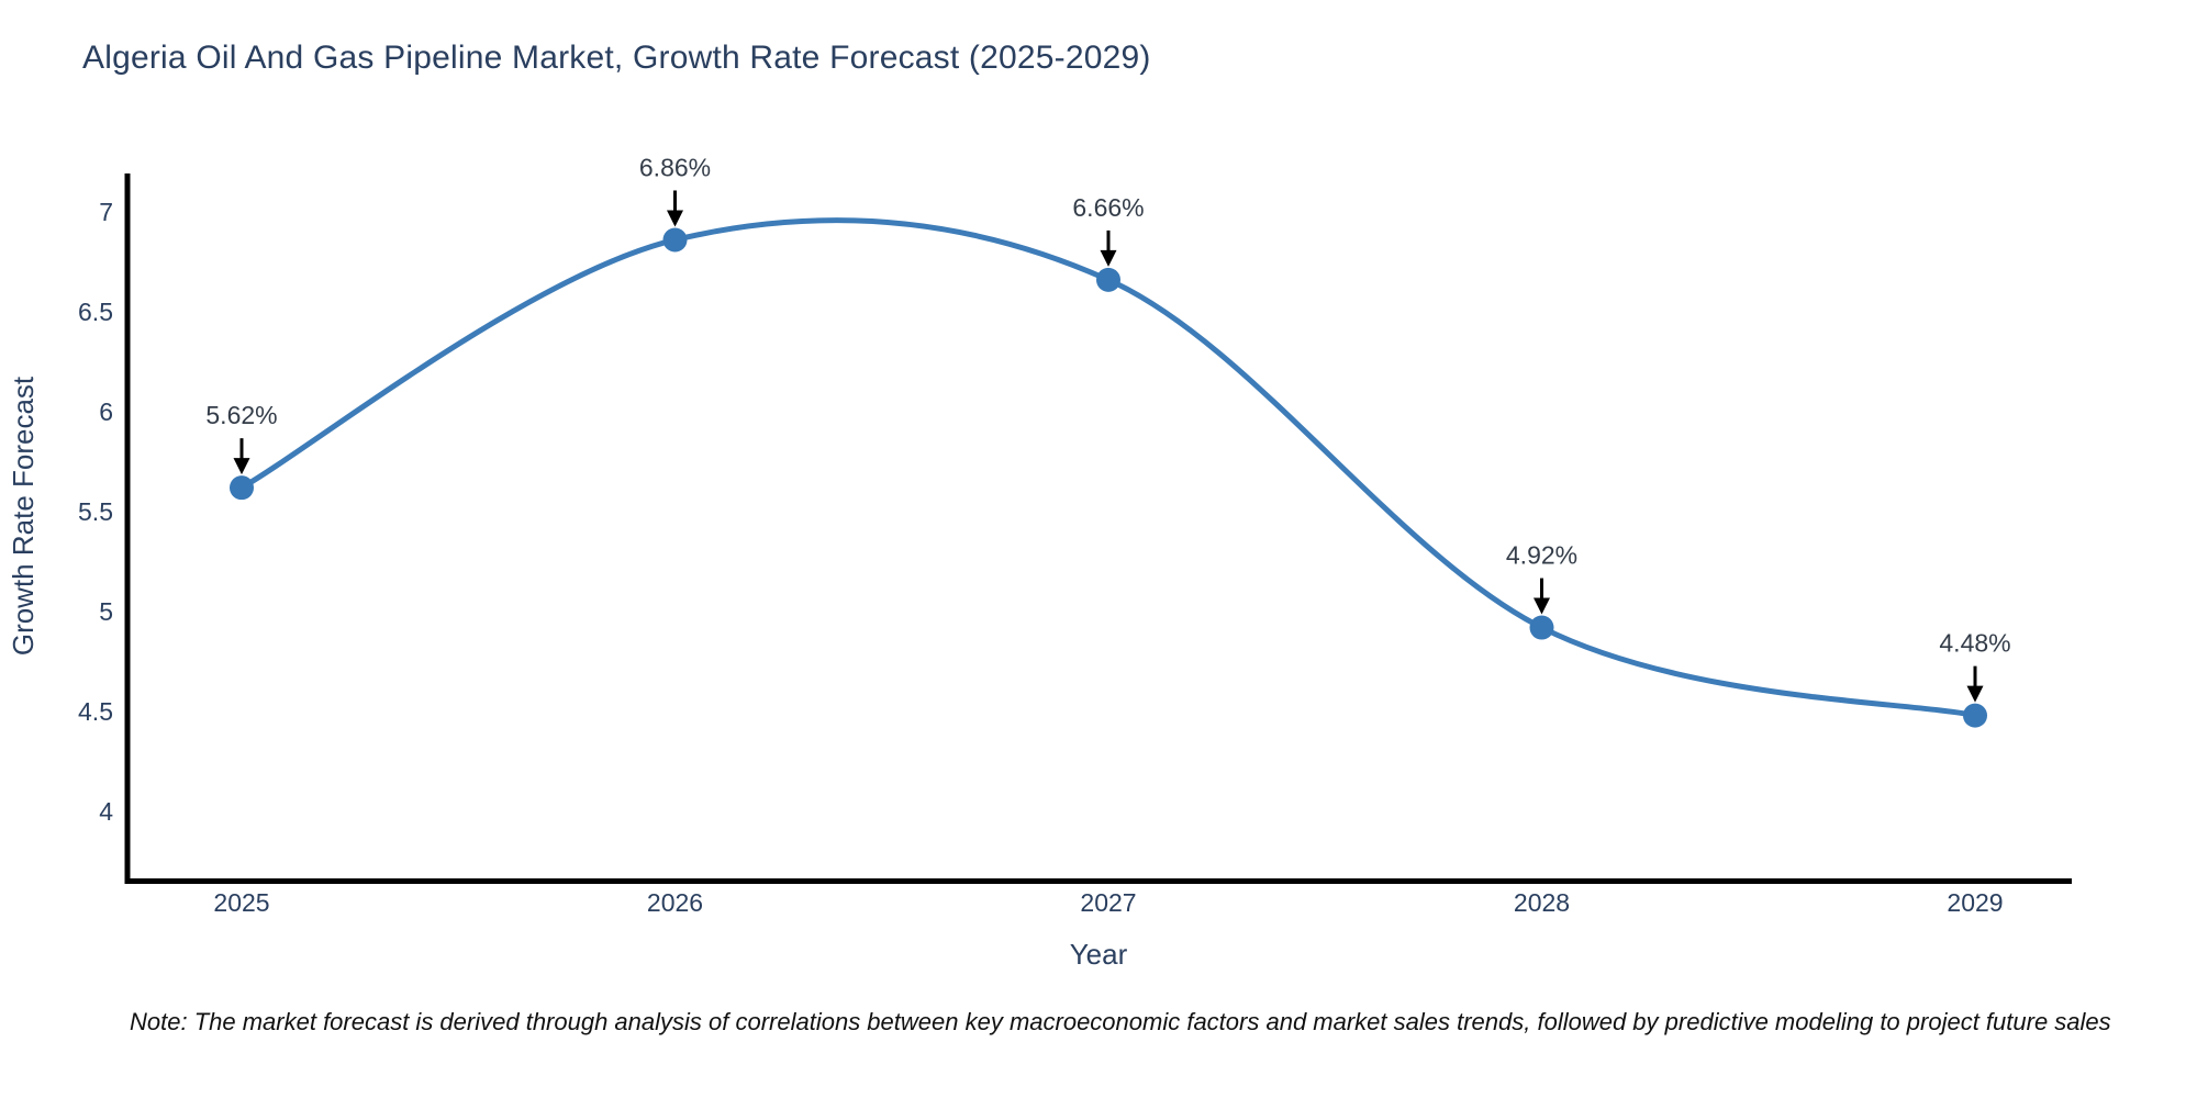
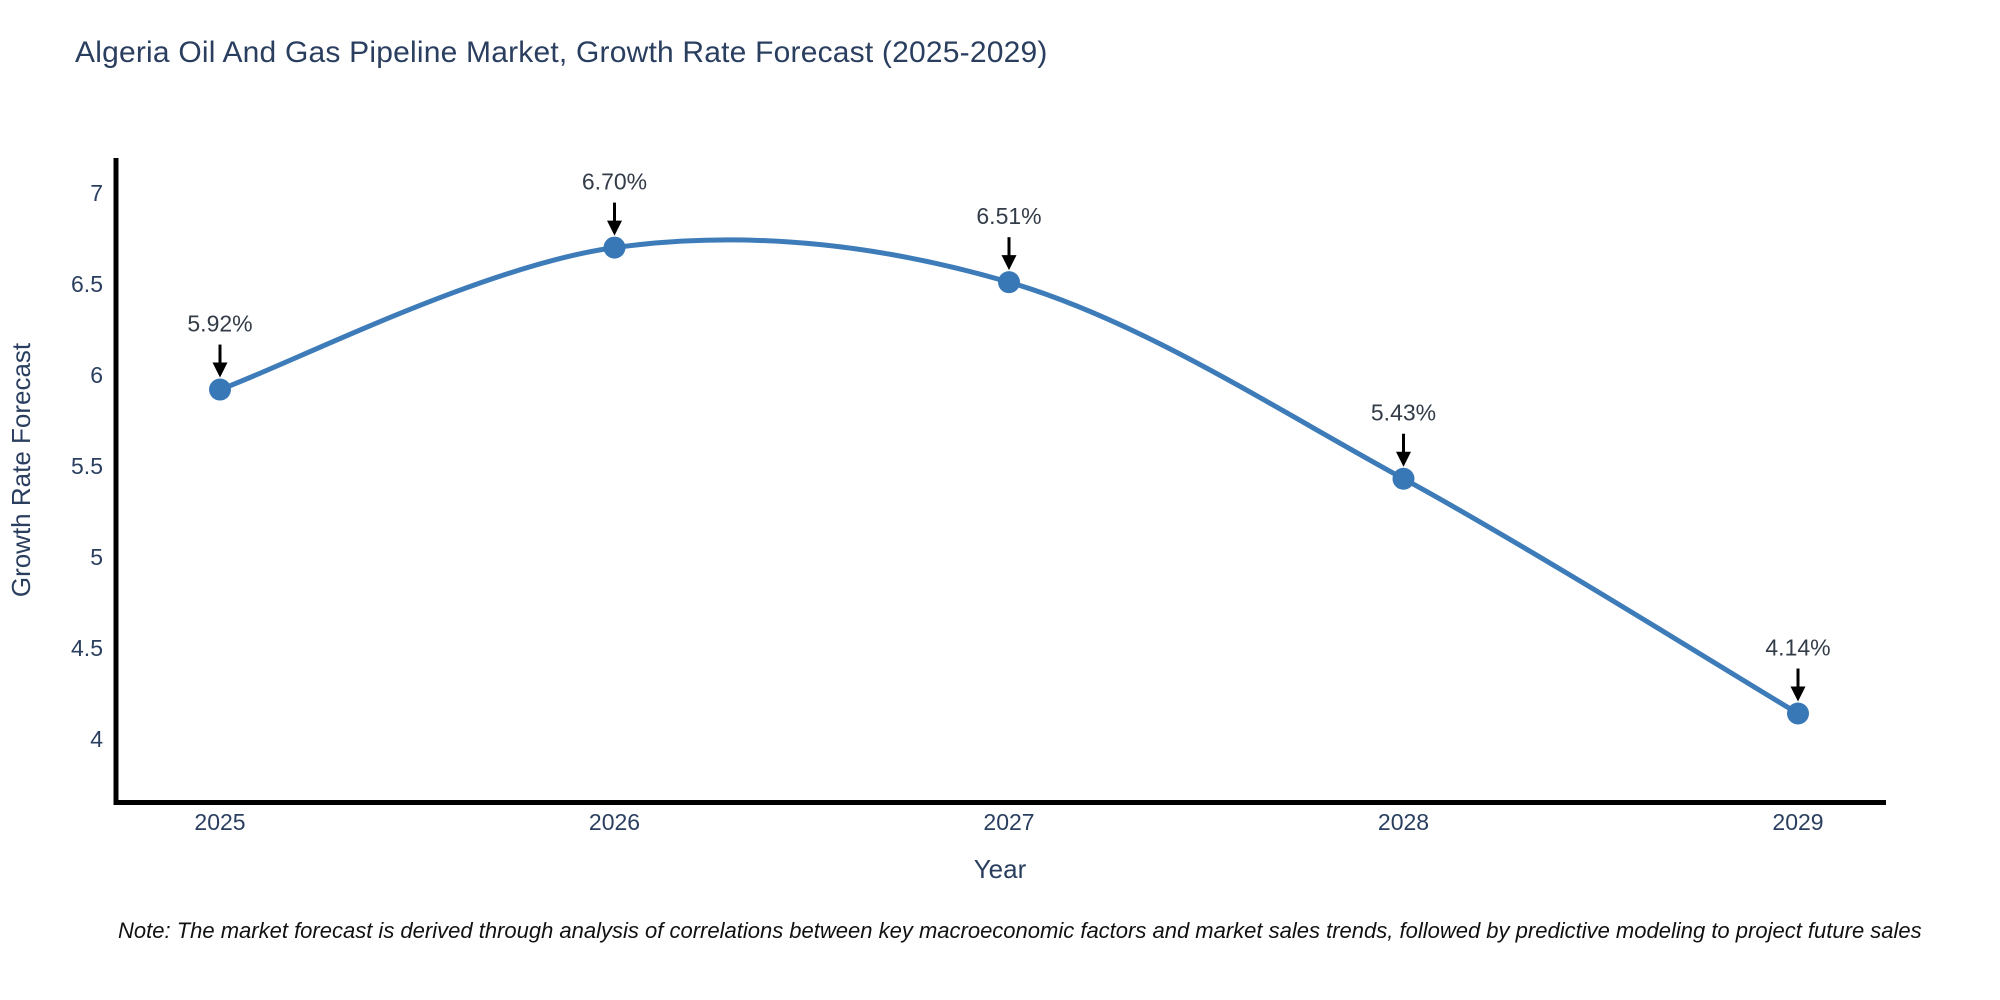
2025: 5.62% -> 5.92%
2026: 6.86% -> 6.70%
2027: 6.66% -> 6.51%
2028: 4.92% -> 5.43%
2029: 4.48% -> 4.14%
